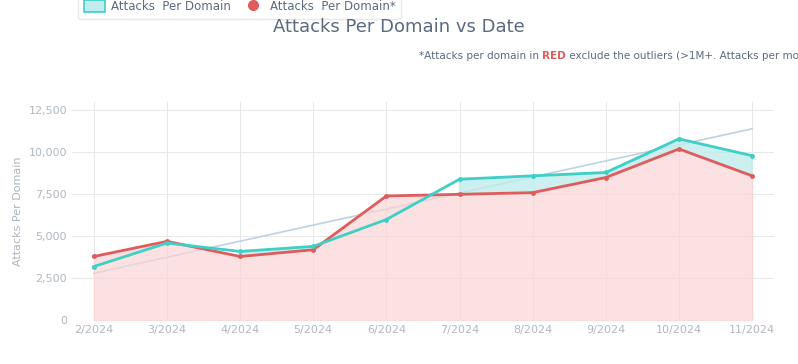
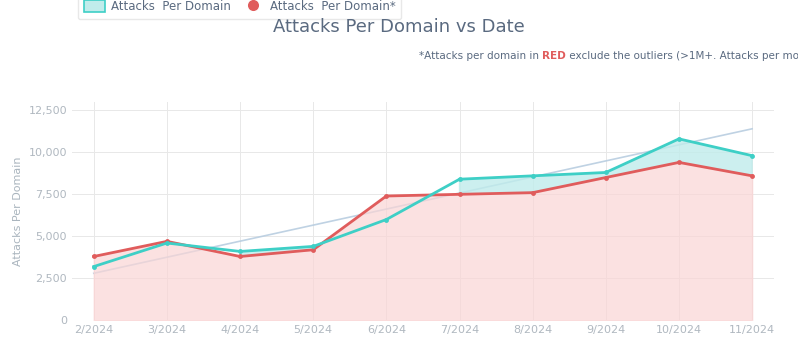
Attacks Per Domain*/10/2024: 10,200 -> 9,400
